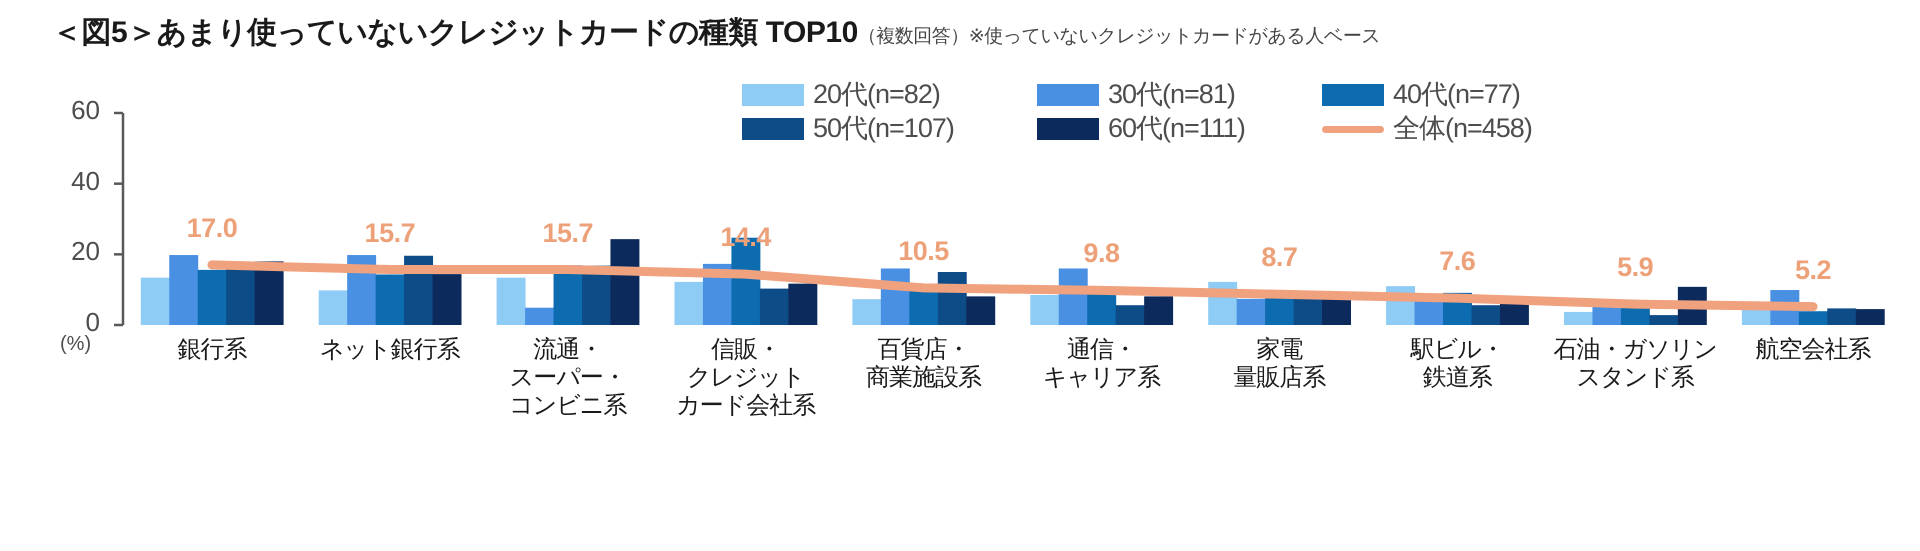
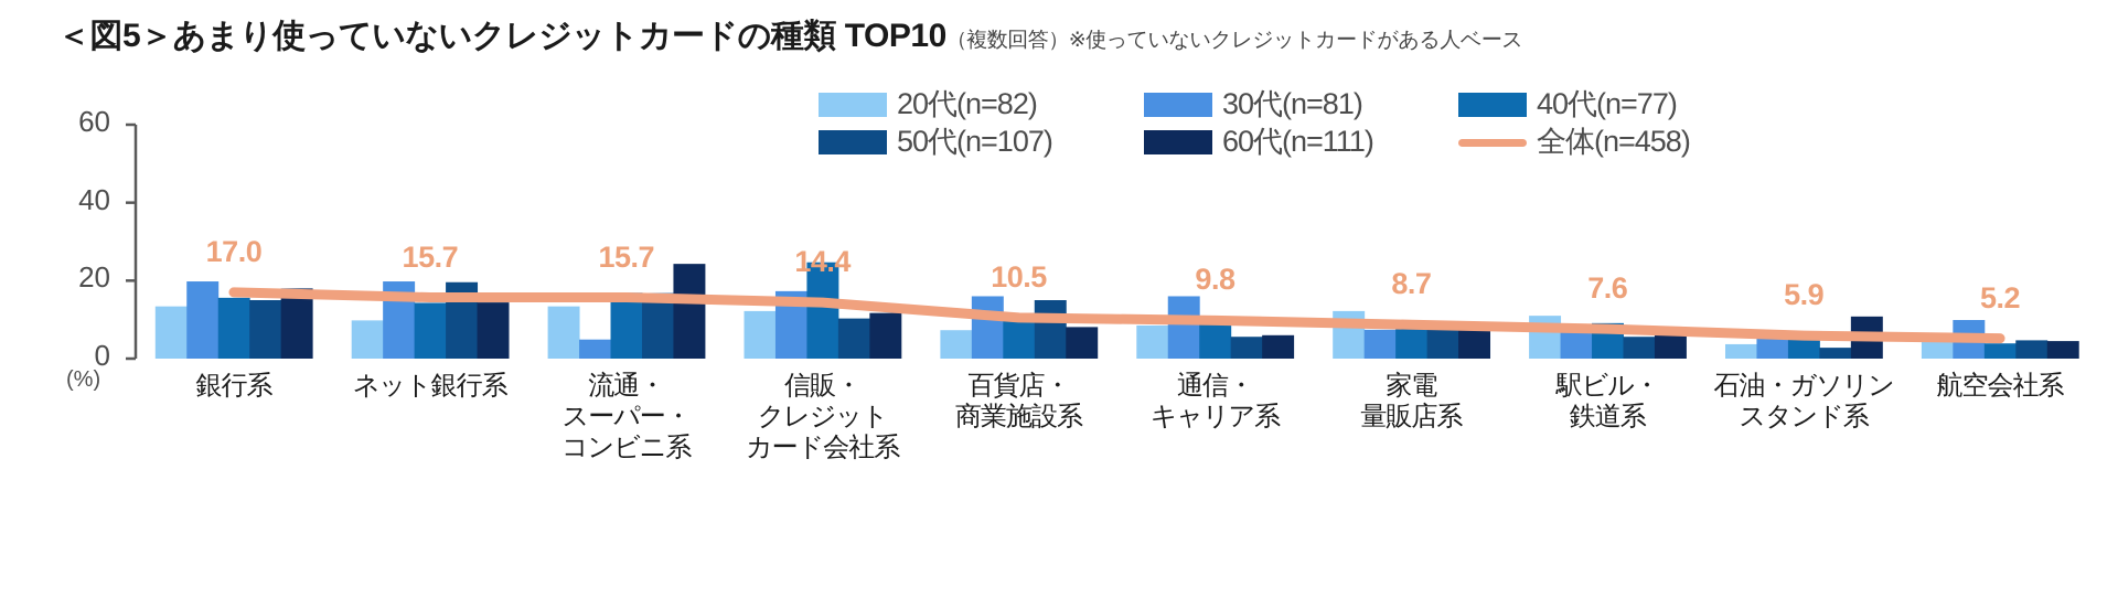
50代(n=107)/銀行系: 18 -> 15
60代(n=111)/通信・ キャリア系: 8 -> 6
